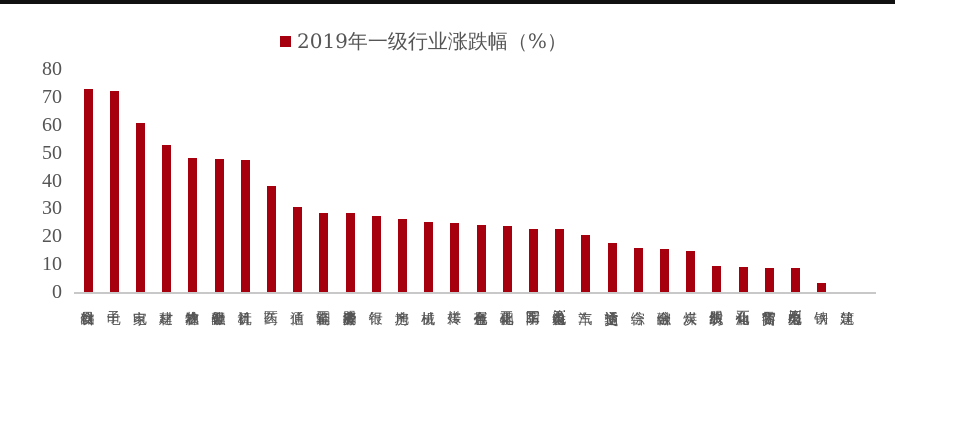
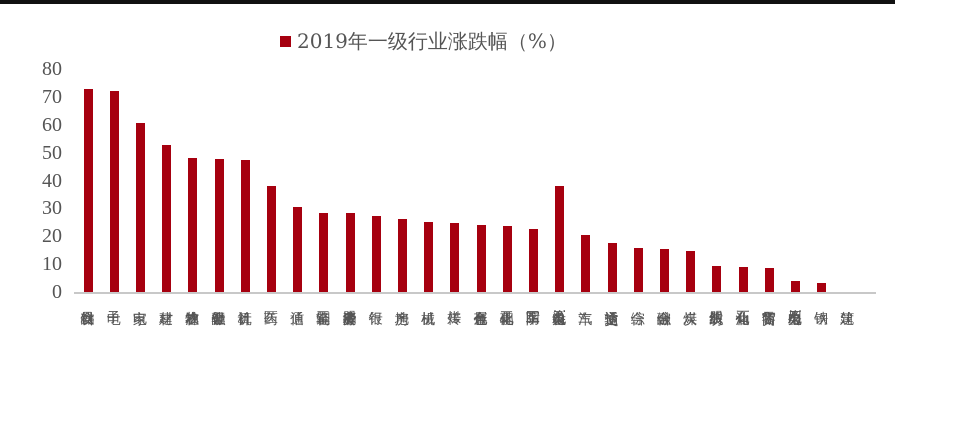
电力设备及…: 23 -> 38
电力及公用…: 9 -> 4
